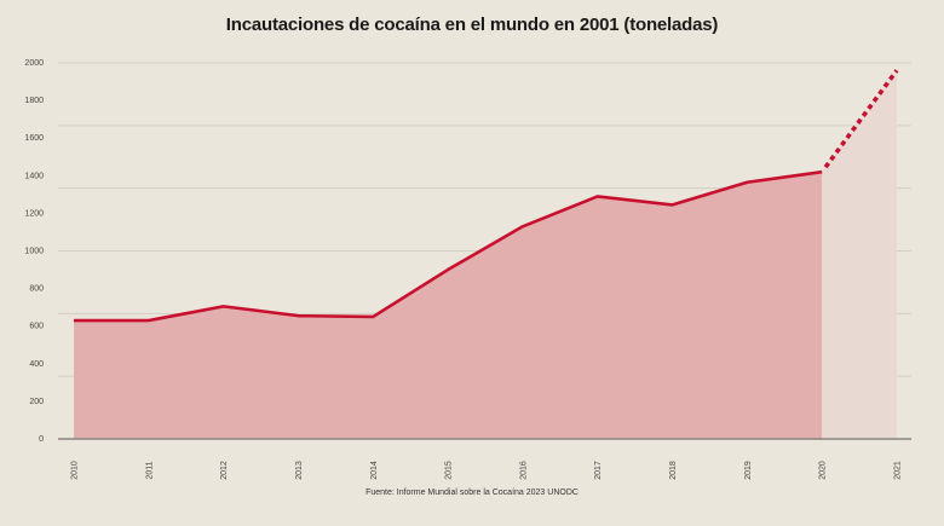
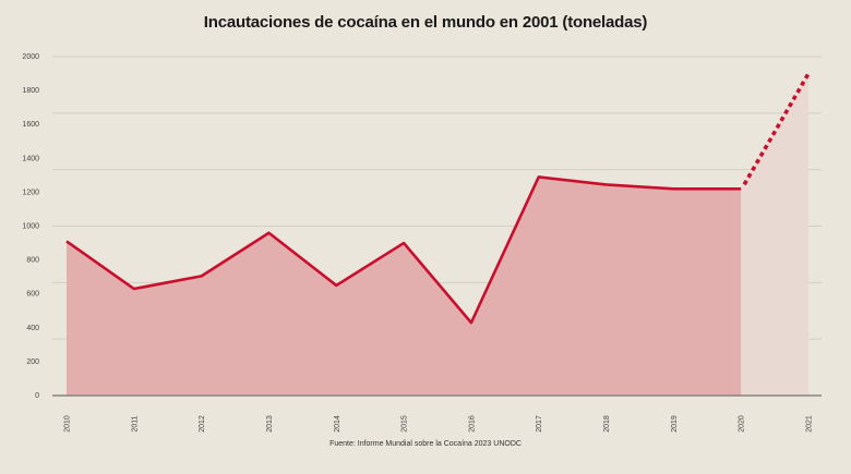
2010: 630 -> 910
2013: 660 -> 960
2016: 1130 -> 430
2019: 1360 -> 1220
2020: 1420 -> 1220
2021: 1960 -> 1900
